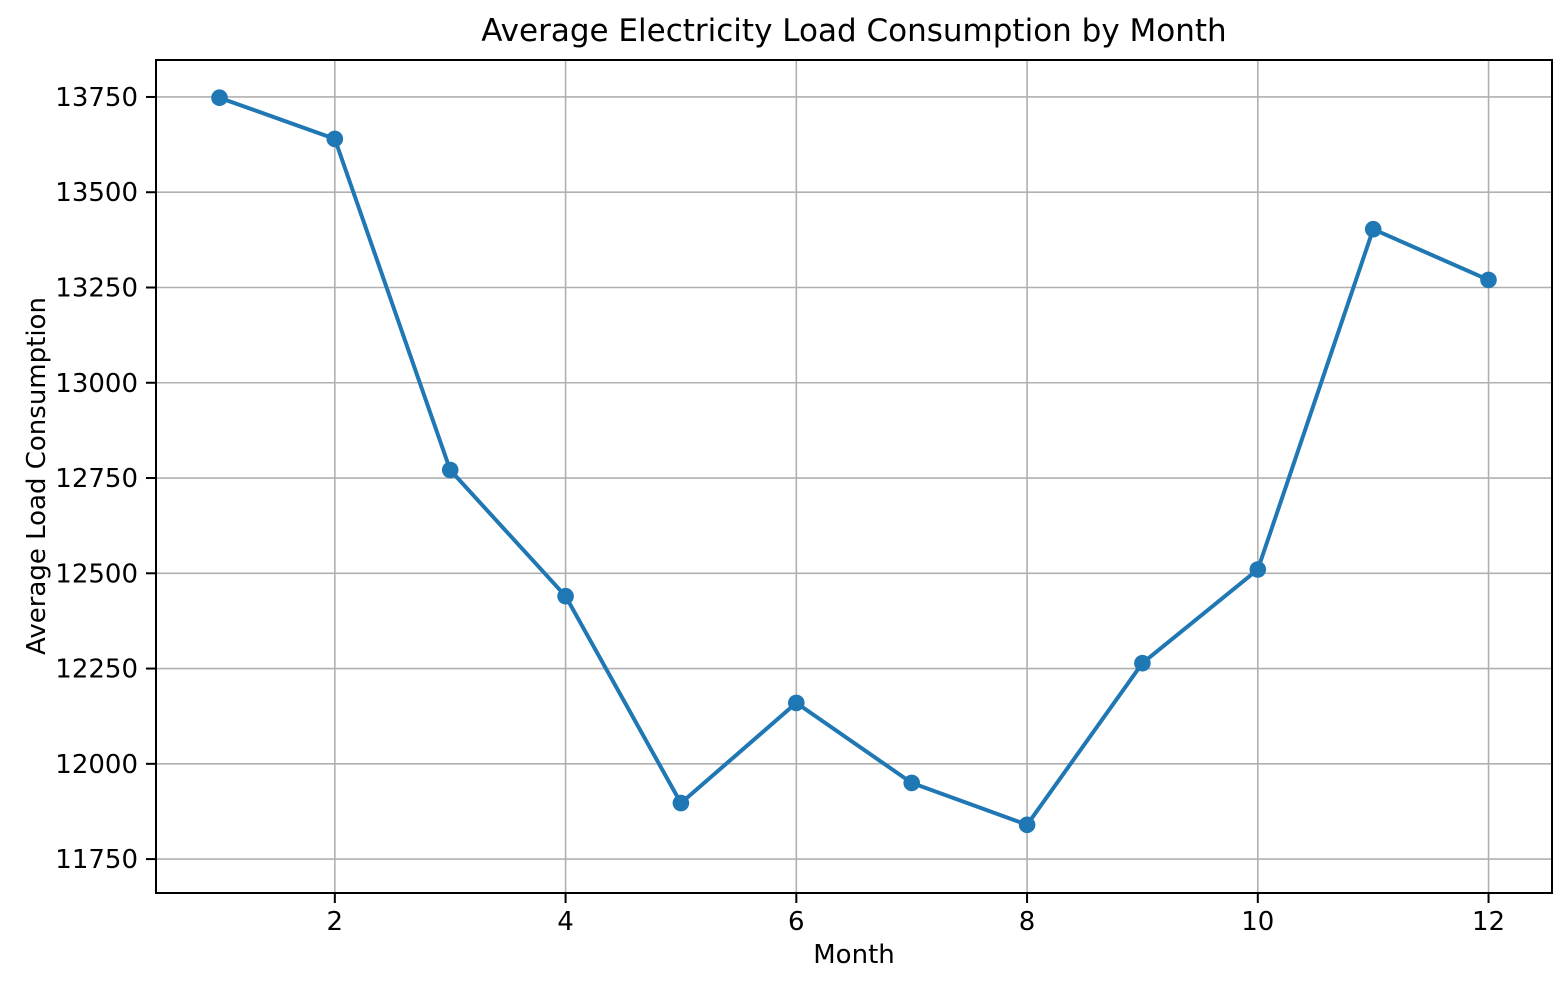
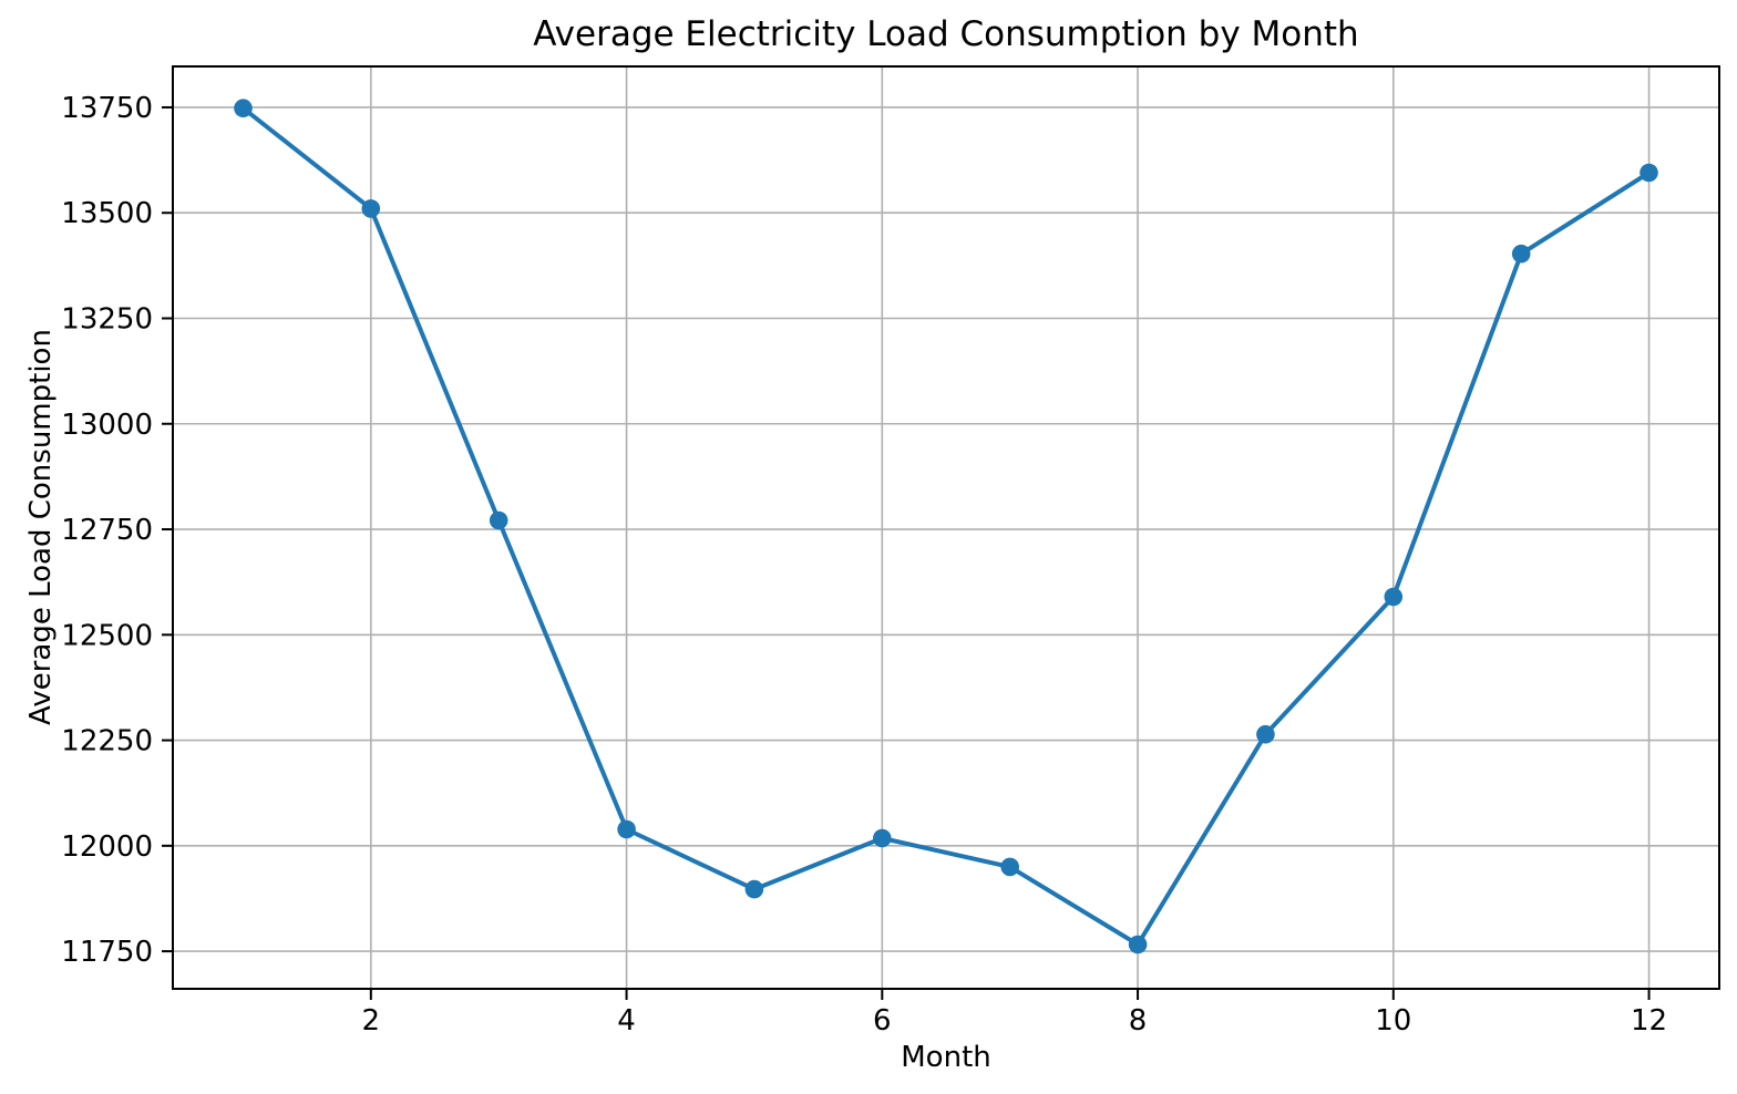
2: 13640 -> 13510
4: 12440 -> 12040
6: 12160 -> 12020
8: 11840 -> 11770
10: 12510 -> 12590
12: 13270 -> 13600
